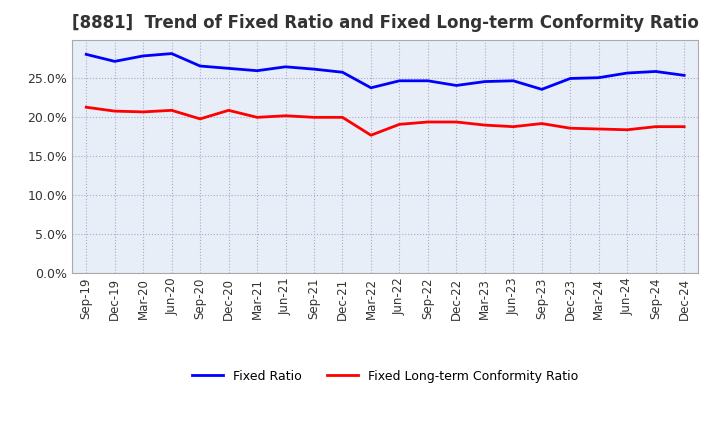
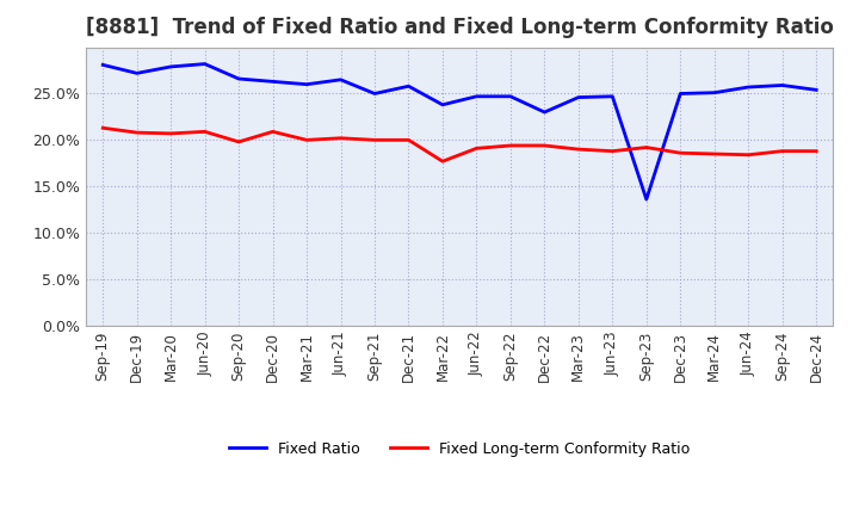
Fixed Ratio/Sep-21: 26.2% -> 25.0%
Fixed Ratio/Dec-22: 24.1% -> 23.0%
Fixed Ratio/Sep-23: 23.6% -> 13.6%
